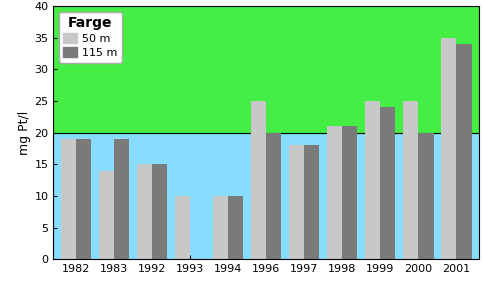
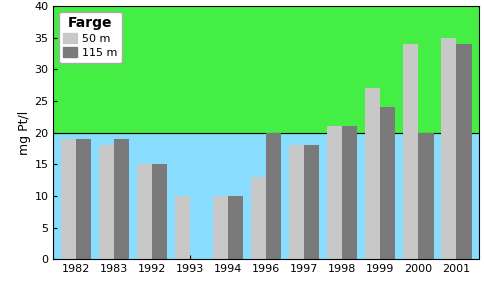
50 m/1983: 14 -> 18
50 m/1996: 25 -> 13
50 m/1999: 25 -> 27
50 m/2000: 25 -> 34
